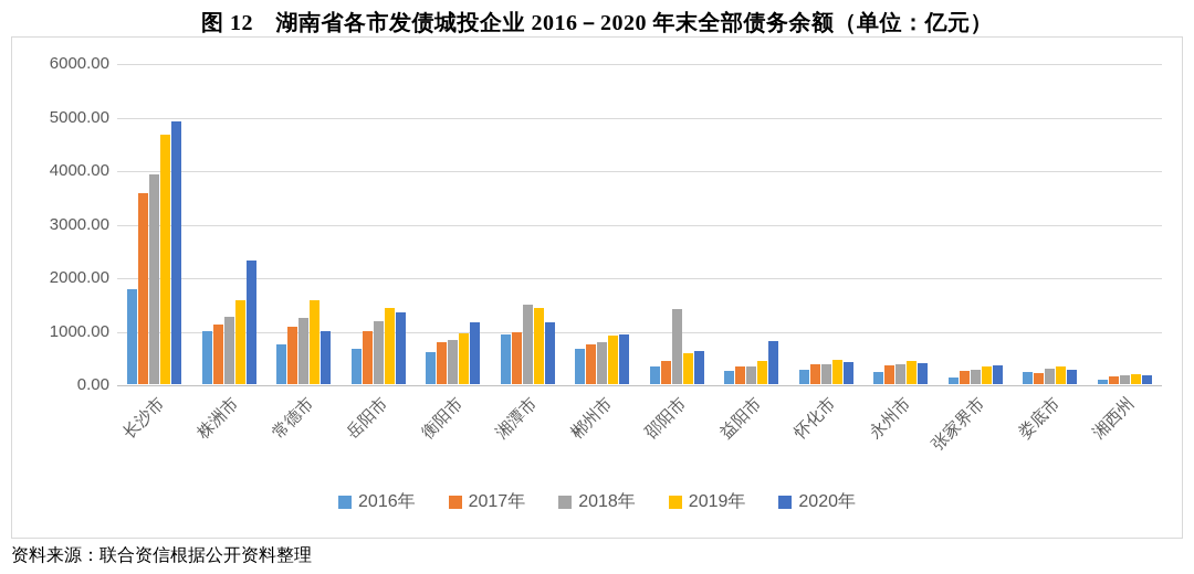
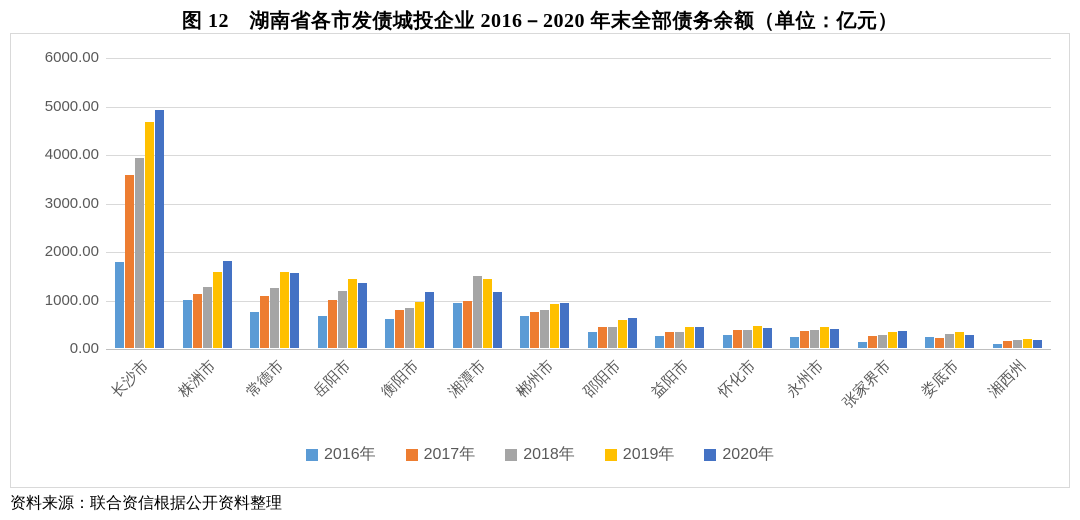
2020年/株洲市: 2300 -> 1800
2020年/常德市: 1000 -> 1600
2018年/邵阳市: 1400 -> 400
2020年/益阳市: 800 -> 400
